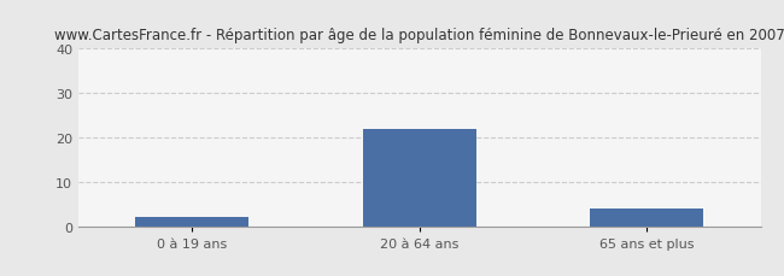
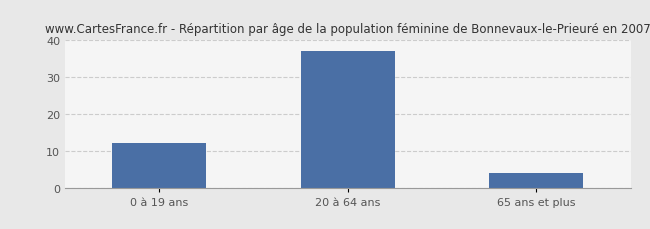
0 à 19 ans: 2 -> 12
20 à 64 ans: 22 -> 37
